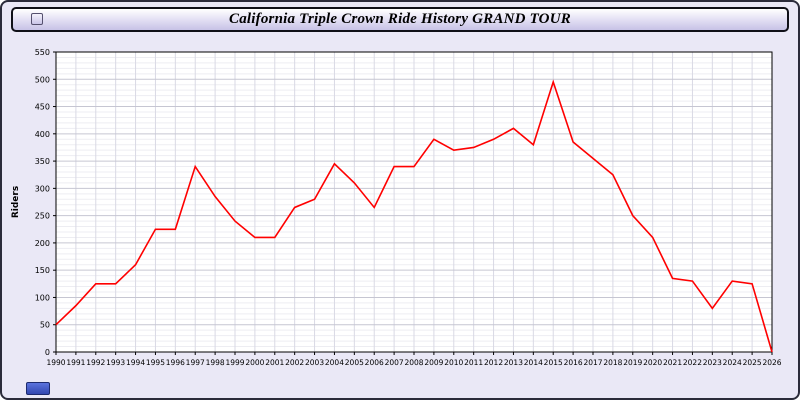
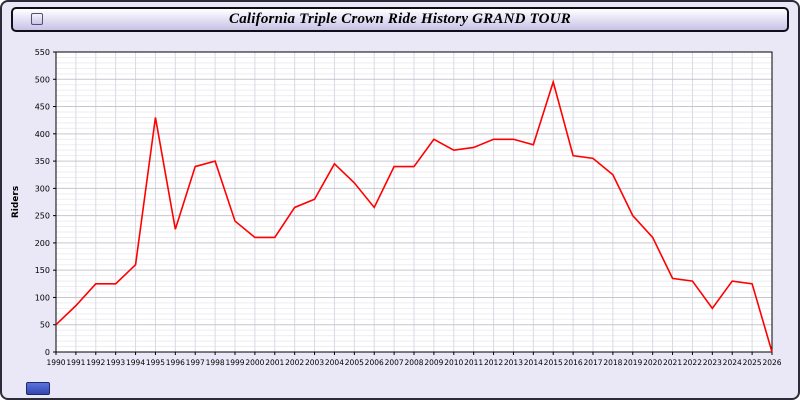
1995: 220 -> 430
1998: 280 -> 350
2013: 410 -> 390
2016: 380 -> 360
